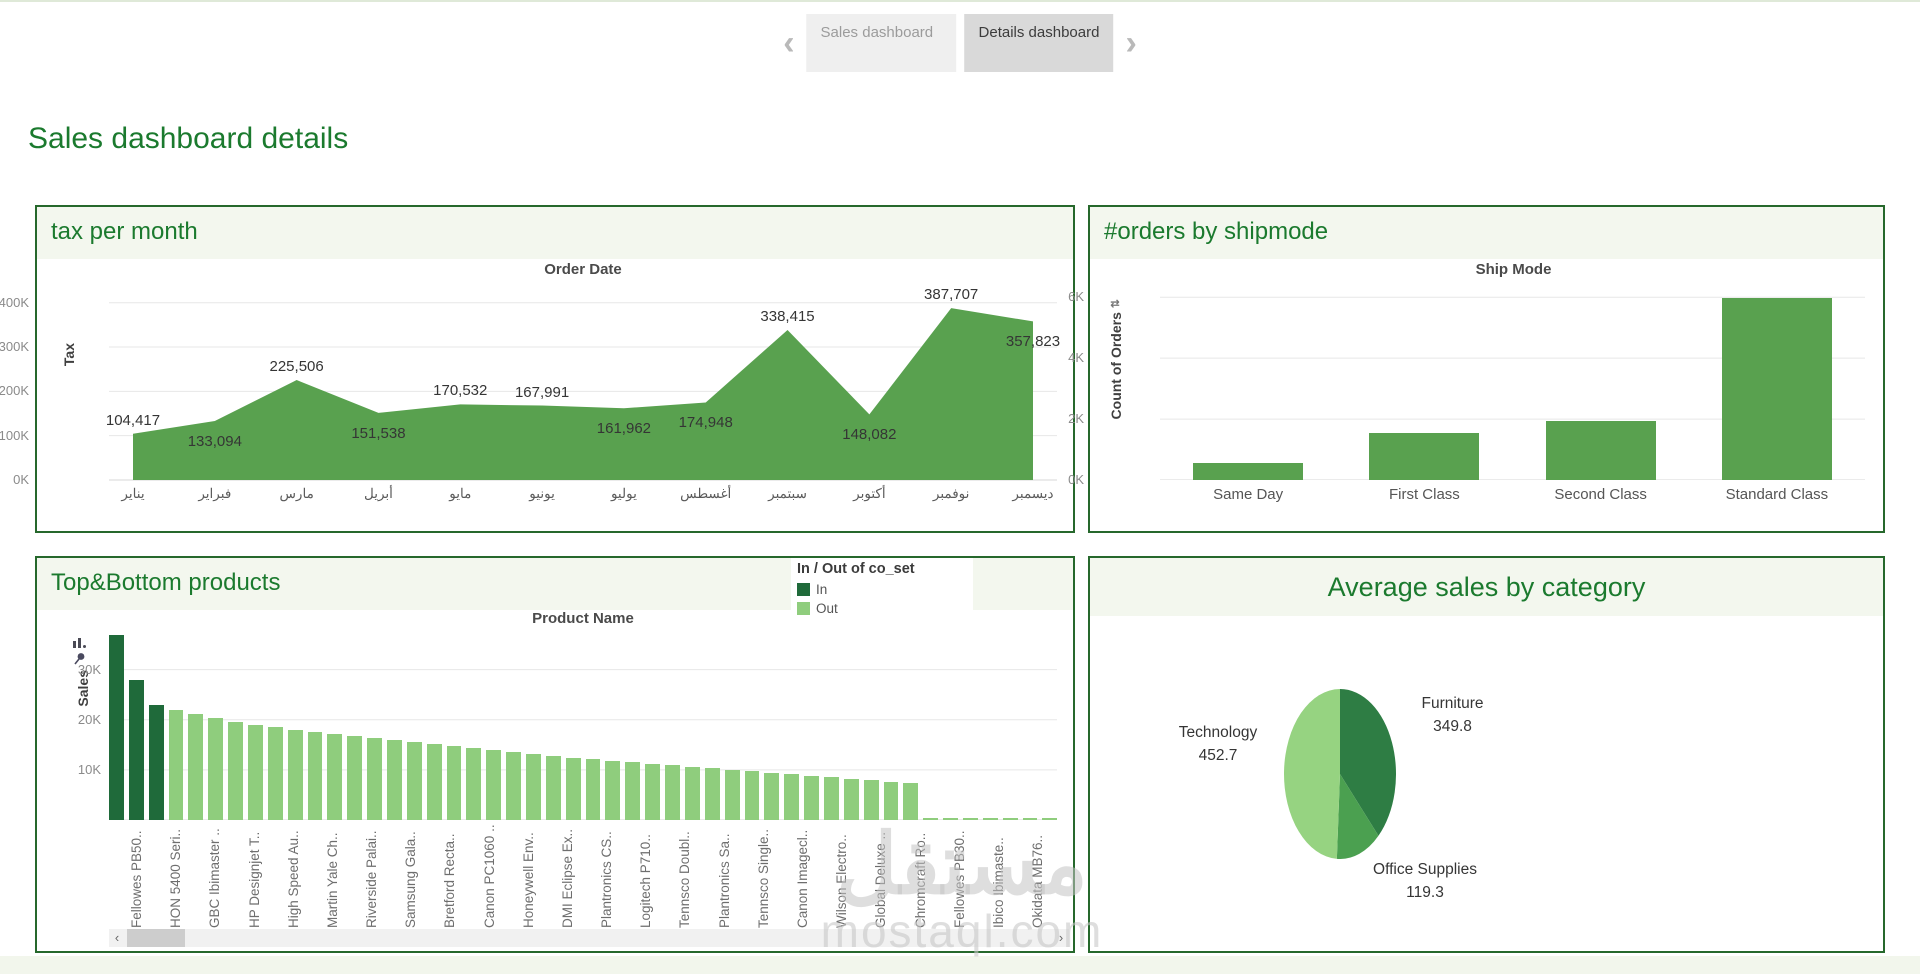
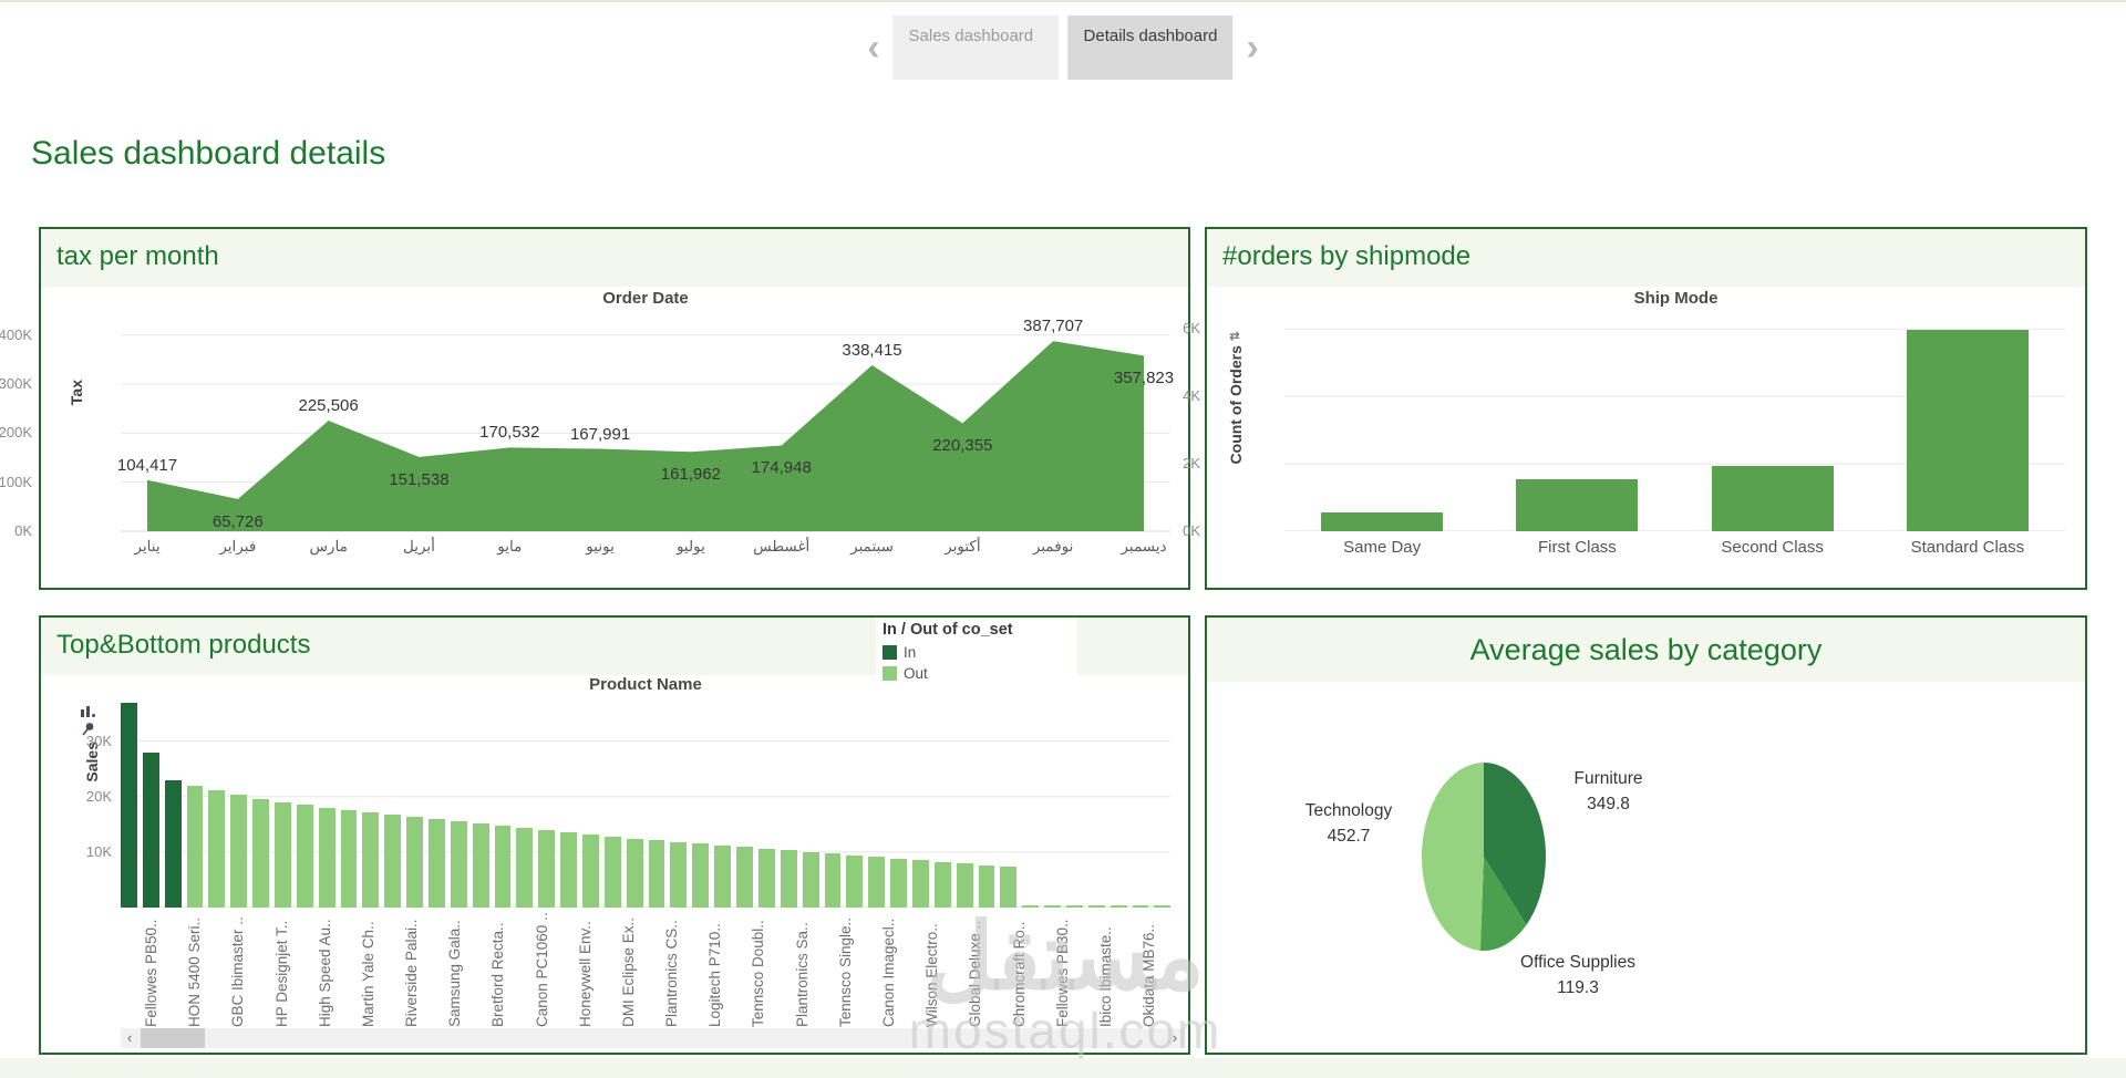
tax per month/فبراير: 133,094 -> 65,726
tax per month/أكتوبر: 148,082 -> 220,355
